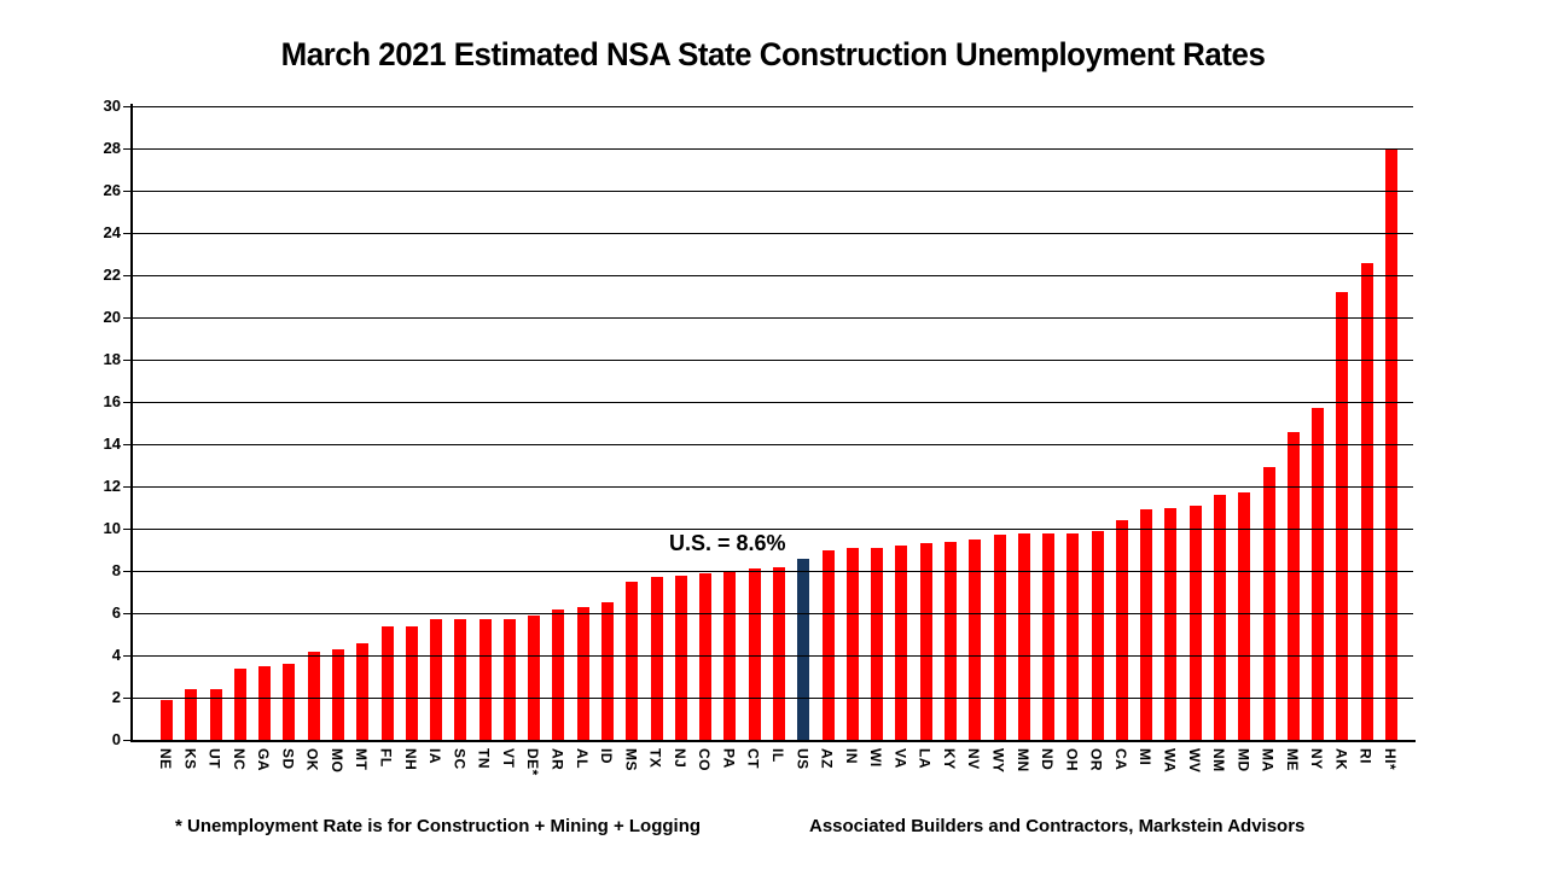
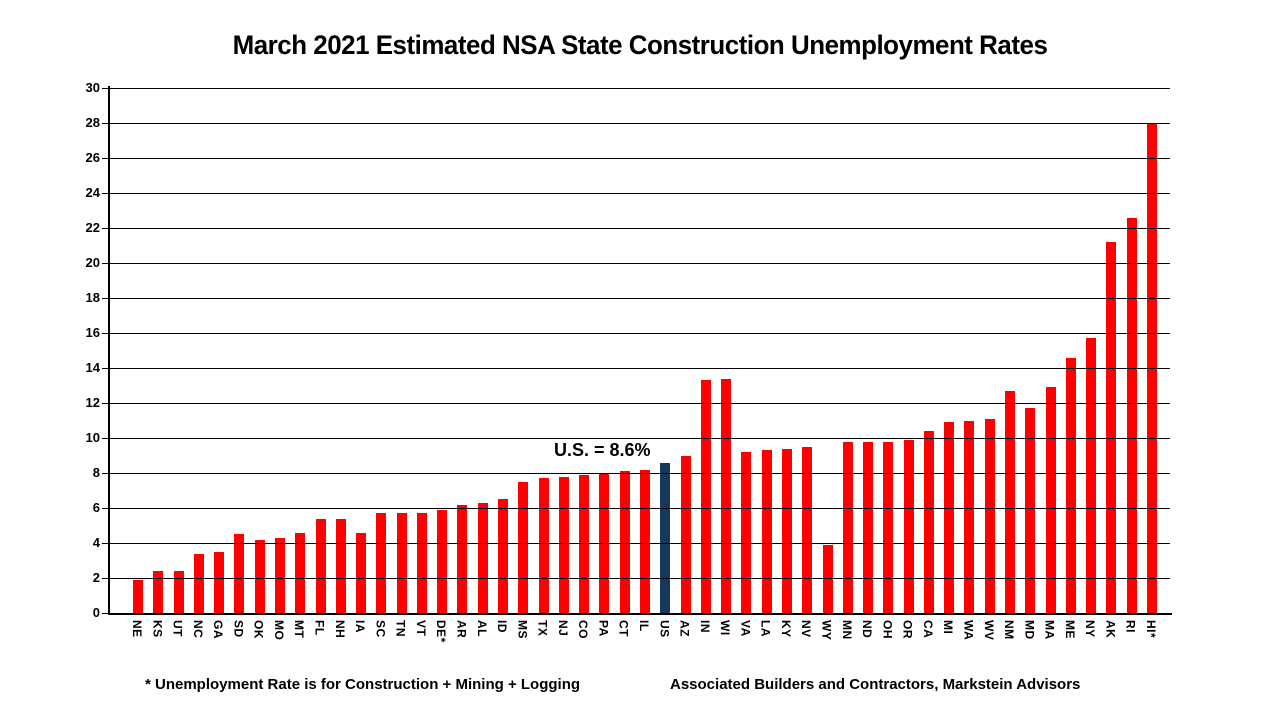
SD: 3.6 -> 4.5
IA: 5.7 -> 4.6
IN: 9.1 -> 13.3
WI: 9.1 -> 13.4
WY: 9.7 -> 3.9
NM: 11.6 -> 12.7
